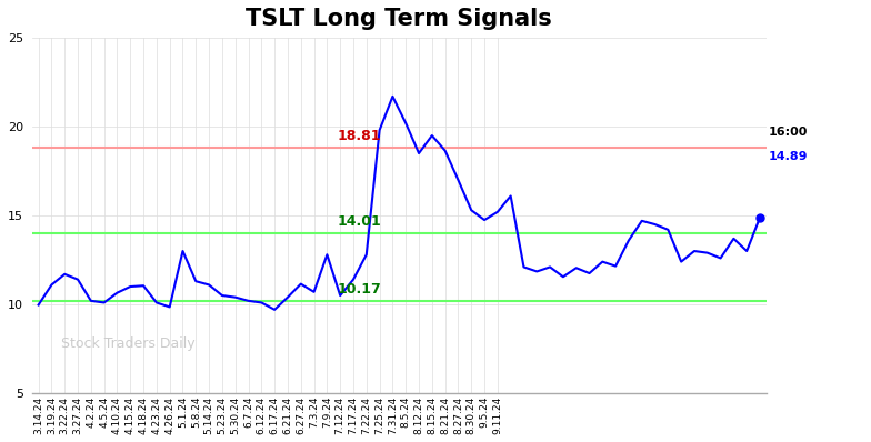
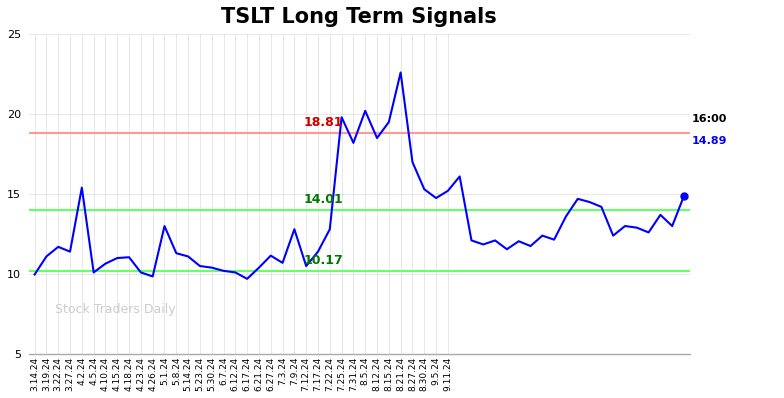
4.2.24: 10.2 -> 15.4
7.31.24: 21.7 -> 18.2
8.21.24: 18.6 -> 22.6
